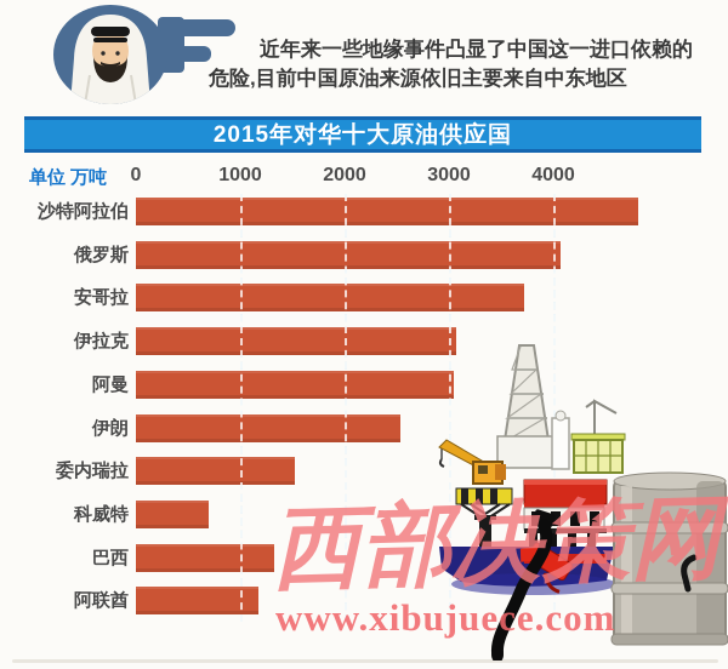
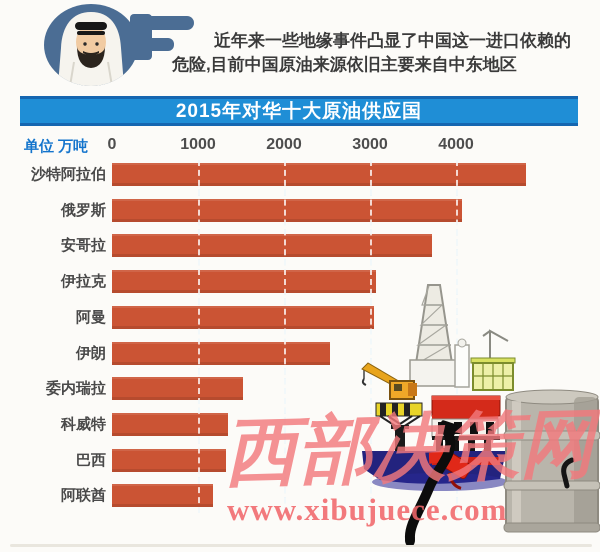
科威特: 700 -> 1400
